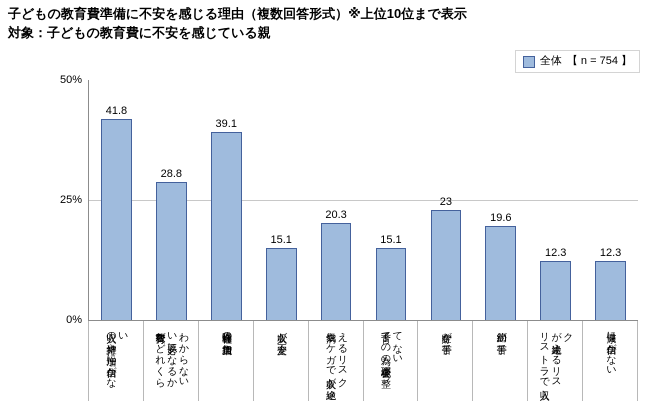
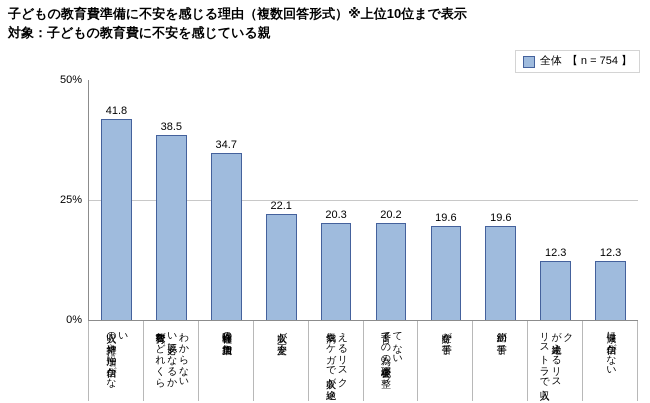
教育費がどれくらい必要になるかわからない: 28.8 -> 38.5
社会保険料の負担増加: 39.1 -> 34.7
収入が不安定: 15.1 -> 22.1
子育ての為の社会環境が整ってない: 15.1 -> 20.2
貯金が苦手: 23 -> 19.6
